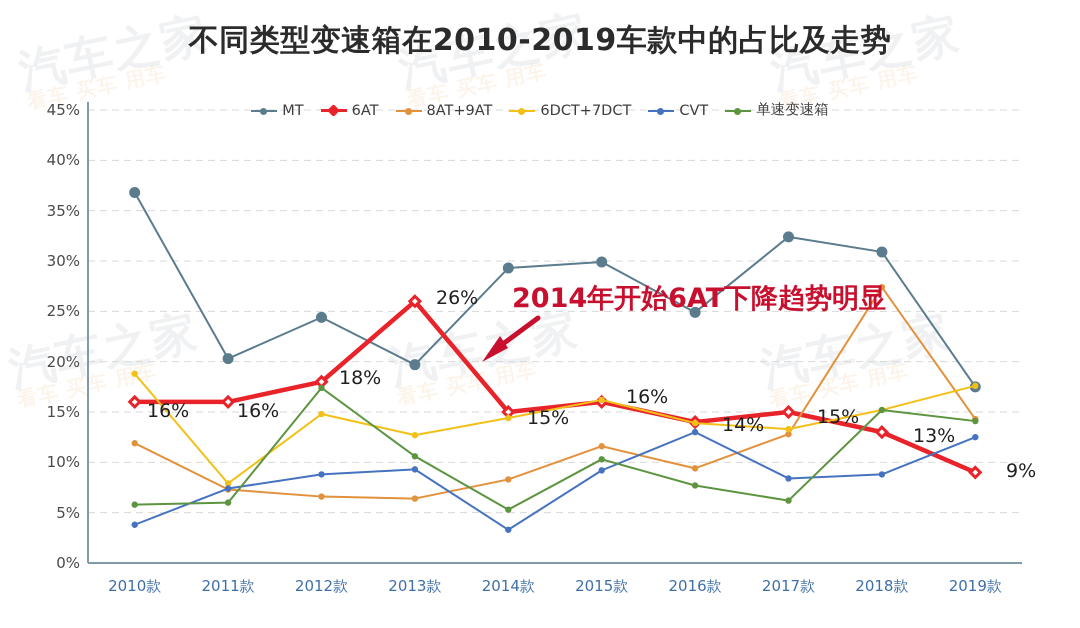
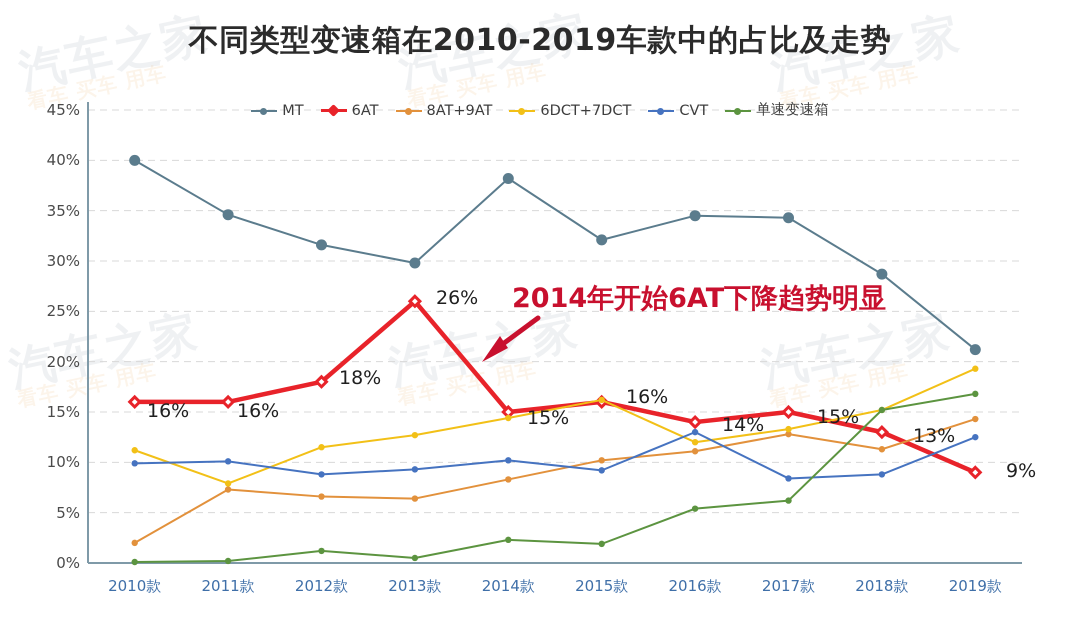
MT/2010款: 36.8% -> 40.0%
8AT+9AT/2010款: 11.9% -> 2.0%
6DCT+7DCT/2010款: 18.8% -> 11.2%
CVT/2010款: 3.8% -> 9.9%
单速变速箱/2010款: 5.8% -> 0.1%
MT/2011款: 20.3% -> 34.6%
CVT/2011款: 7.4% -> 10.1%
单速变速箱/2011款: 6.0% -> 0.2%
MT/2012款: 24.4% -> 31.6%
6DCT+7DCT/2012款: 14.8% -> 11.5%
单速变速箱/2012款: 17.4% -> 1.2%
MT/2013款: 19.7% -> 29.8%
单速变速箱/2013款: 10.6% -> 0.5%
MT/2014款: 29.3% -> 38.2%
CVT/2014款: 3.3% -> 10.2%
单速变速箱/2014款: 5.3% -> 2.3%
MT/2015款: 29.9% -> 32.1%
8AT+9AT/2015款: 11.6% -> 10.2%
单速变速箱/2015款: 10.3% -> 1.9%
MT/2016款: 24.9% -> 34.5%
8AT+9AT/2016款: 9.4% -> 11.1%
6DCT+7DCT/2016款: 13.9% -> 12.0%
单速变速箱/2016款: 7.7% -> 5.4%
MT/2017款: 32.4% -> 34.3%
MT/2018款: 30.9% -> 28.7%
8AT+9AT/2018款: 27.4% -> 11.3%
MT/2019款: 17.5% -> 21.2%
6DCT+7DCT/2019款: 17.6% -> 19.3%
单速变速箱/2019款: 14.1% -> 16.8%
